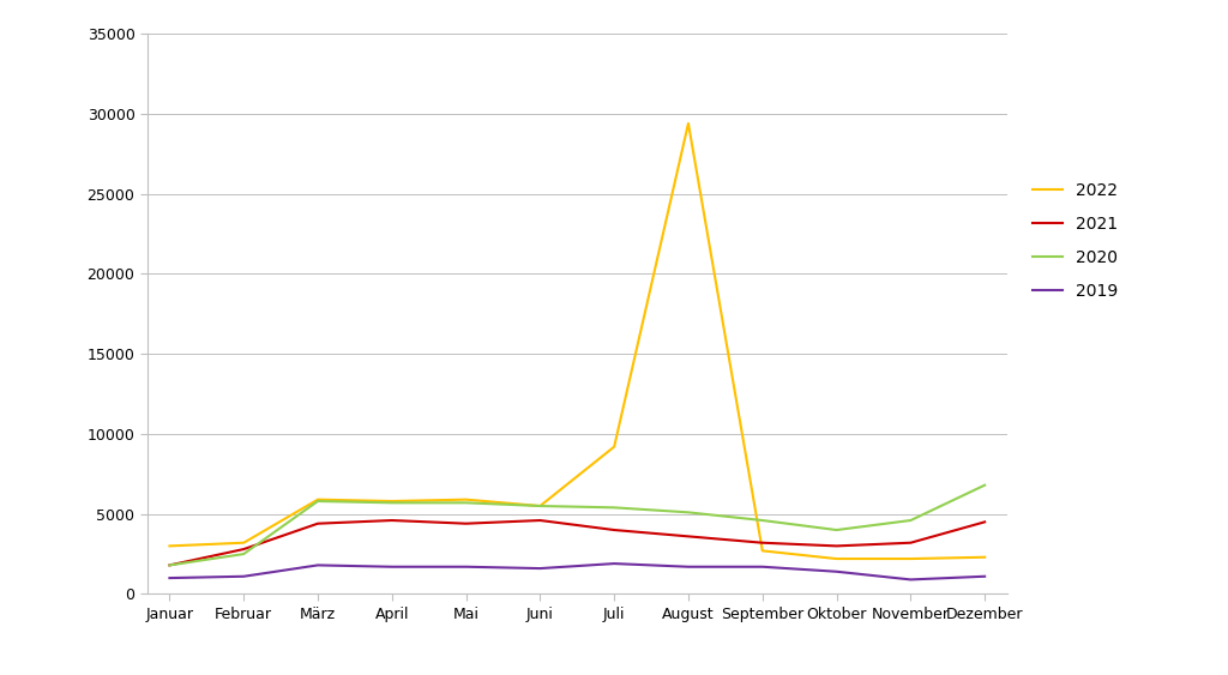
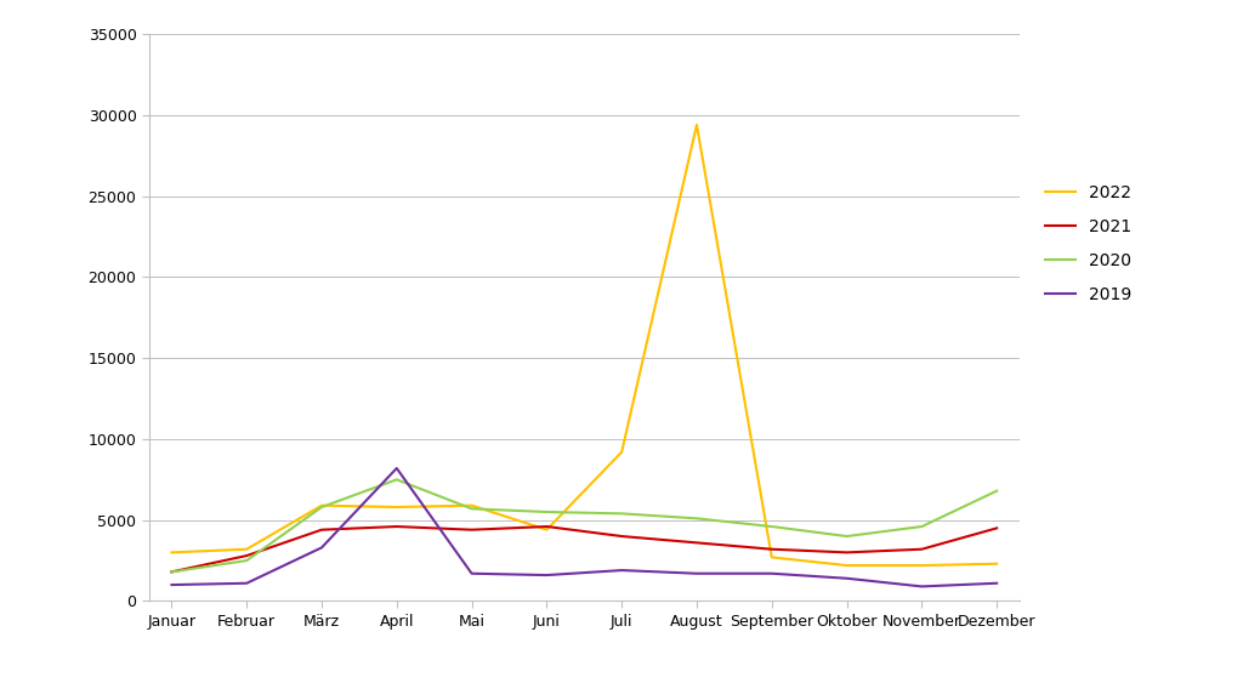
2019/März: 1800 -> 3300
2020/April: 5700 -> 7500
2019/April: 1700 -> 8200
2022/Juni: 5500 -> 4400
